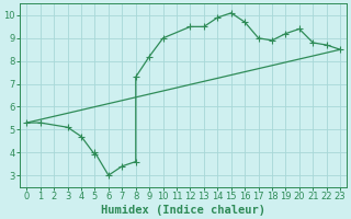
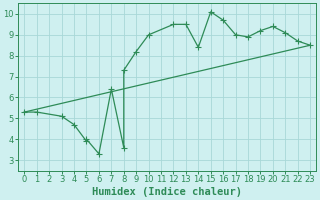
6: 3.0 -> 3.3
7: 3.4 -> 6.4
14: 9.9 -> 8.4
21: 8.8 -> 9.1
